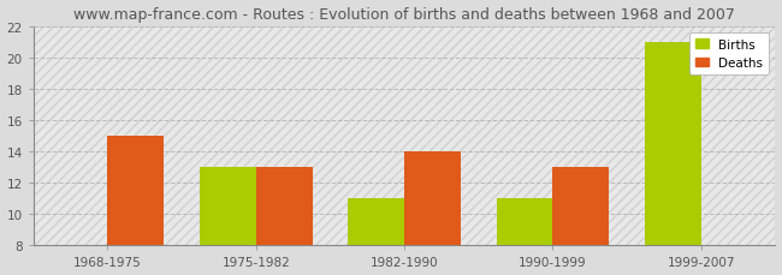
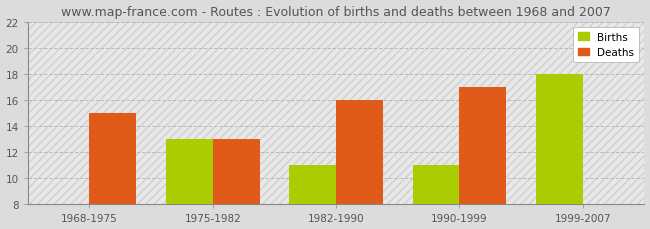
Deaths/1982-1990: 14 -> 16
Deaths/1990-1999: 13 -> 17
Births/1999-2007: 21 -> 18
